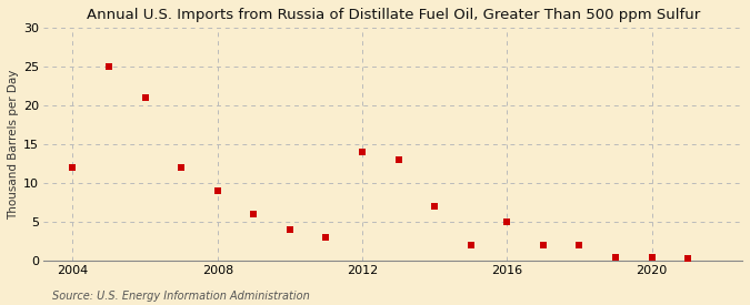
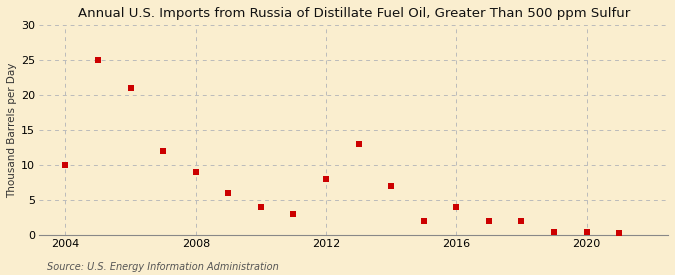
2004: 12.0 -> 10.0
2012: 14.0 -> 8.0
2016: 5.0 -> 4.0
